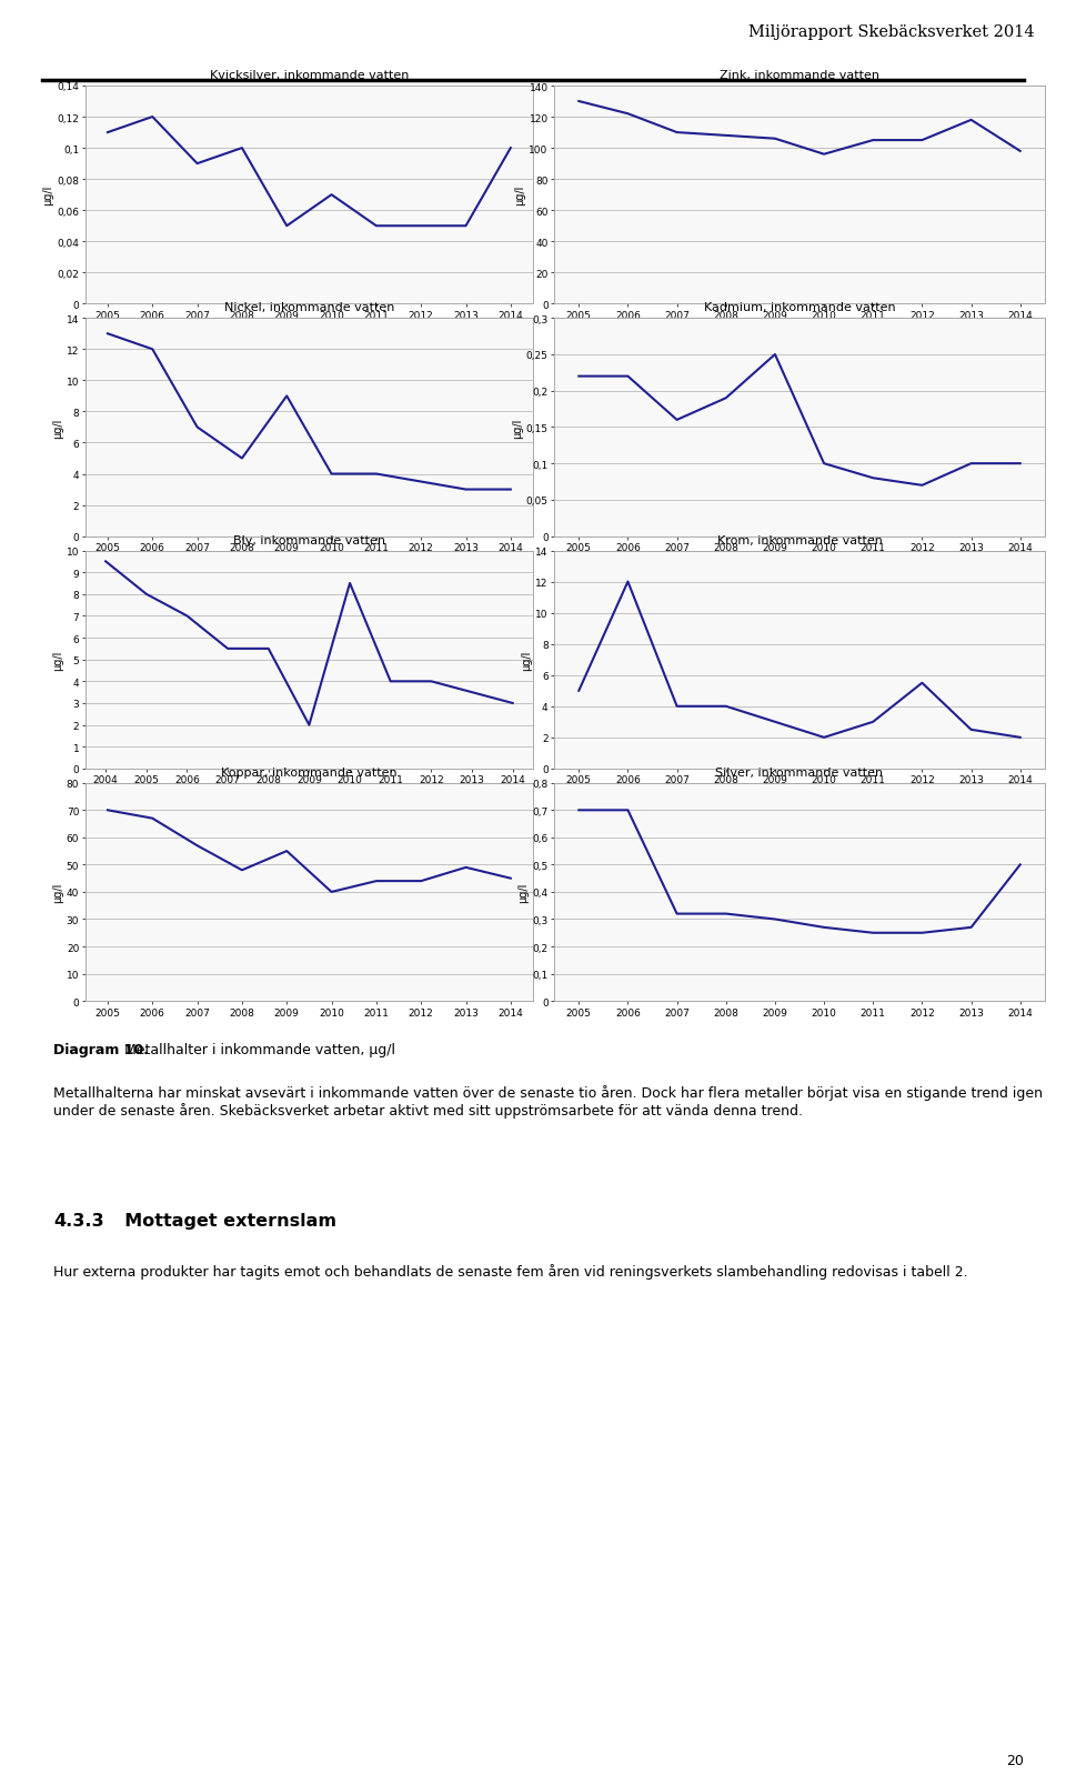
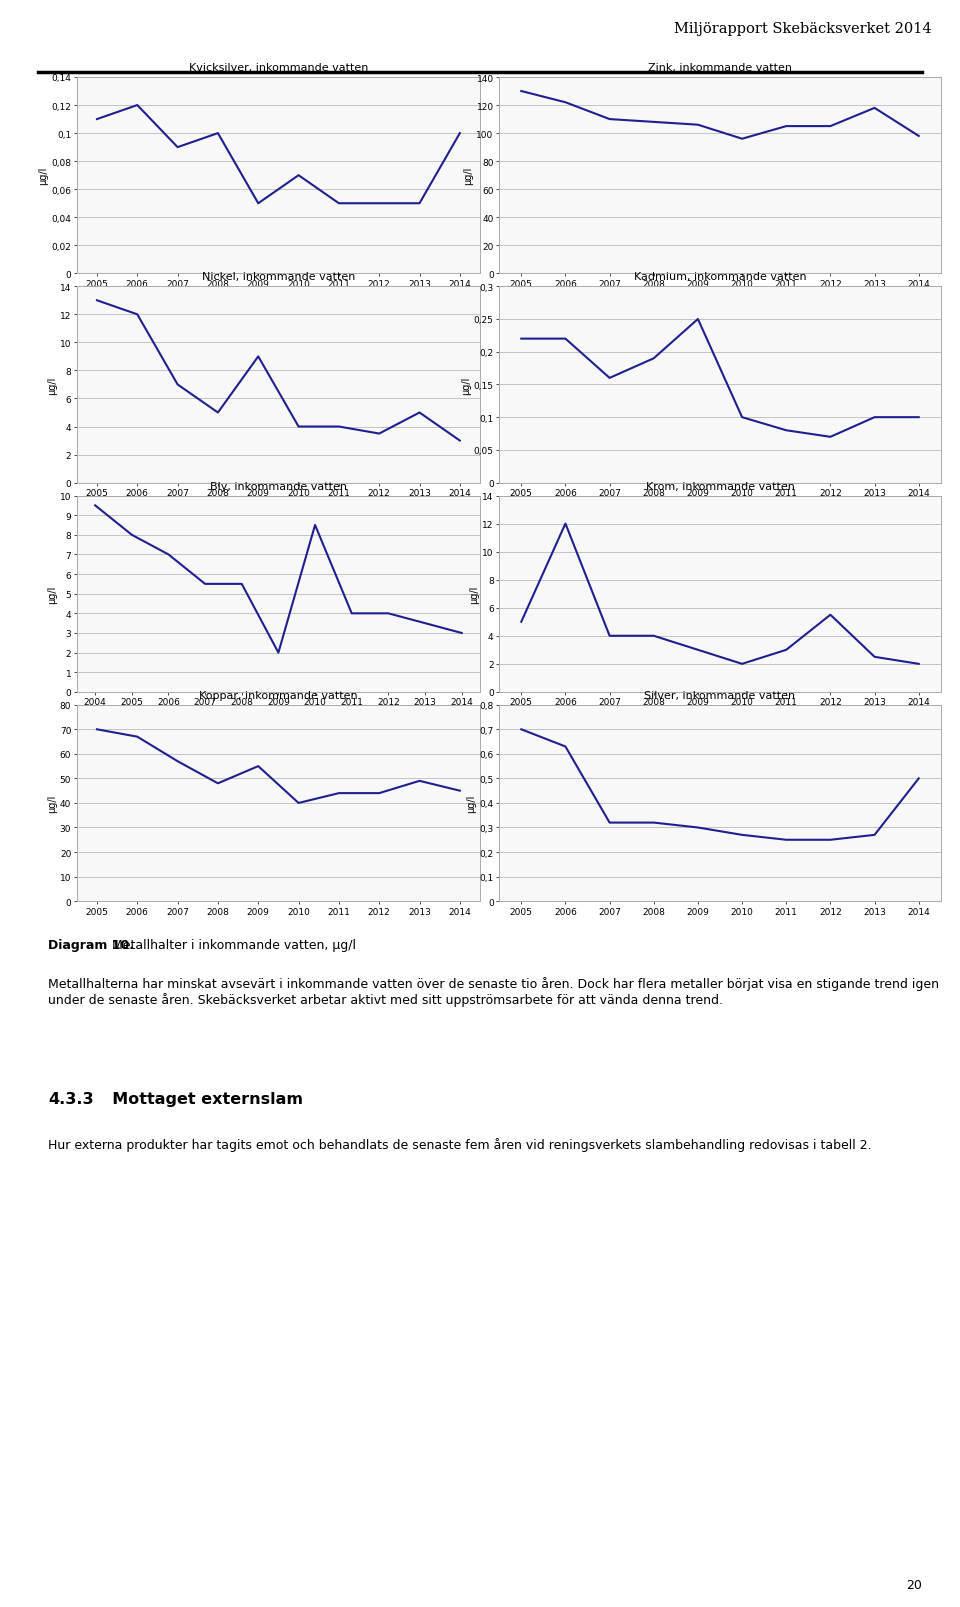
Nickel, inkommande vatten/2013: 3.0 -> 5.0
Silver, inkommande vatten/2006: 0,70 -> 0,63
